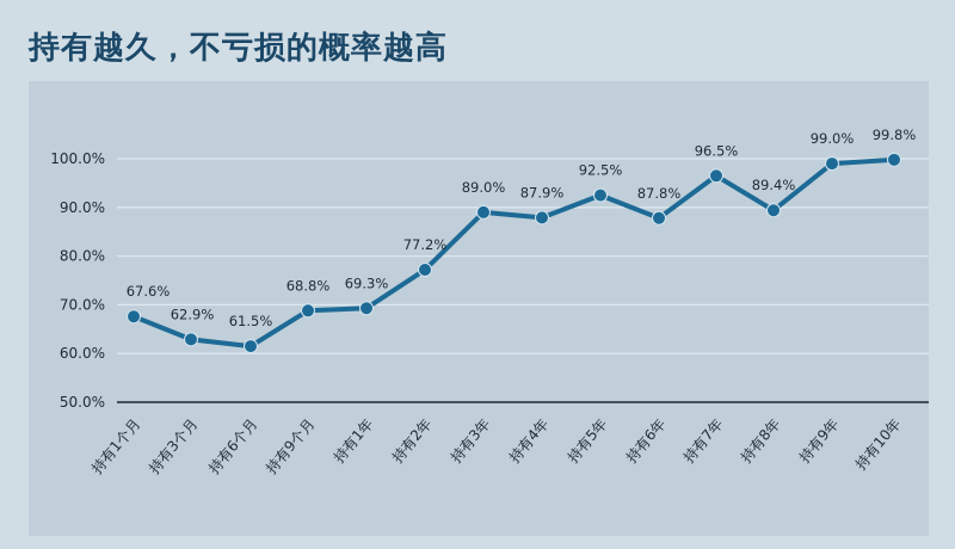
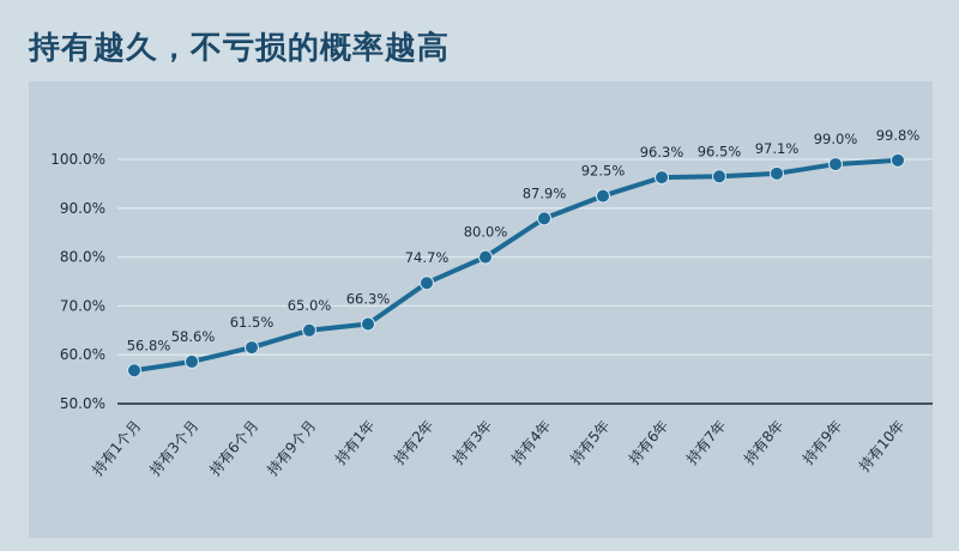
持有1个月: 67.6% -> 56.8%
持有3个月: 62.9% -> 58.6%
持有9个月: 68.8% -> 65.0%
持有1年: 69.3% -> 66.3%
持有2年: 77.2% -> 74.7%
持有3年: 89.0% -> 80.0%
持有6年: 87.8% -> 96.3%
持有8年: 89.4% -> 97.1%
